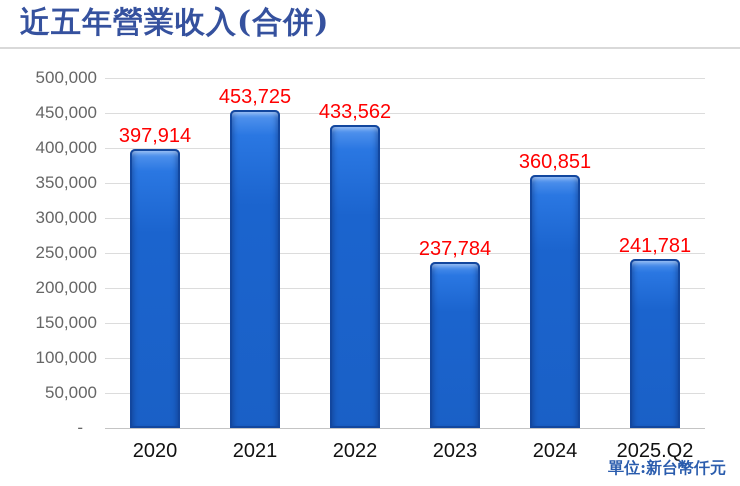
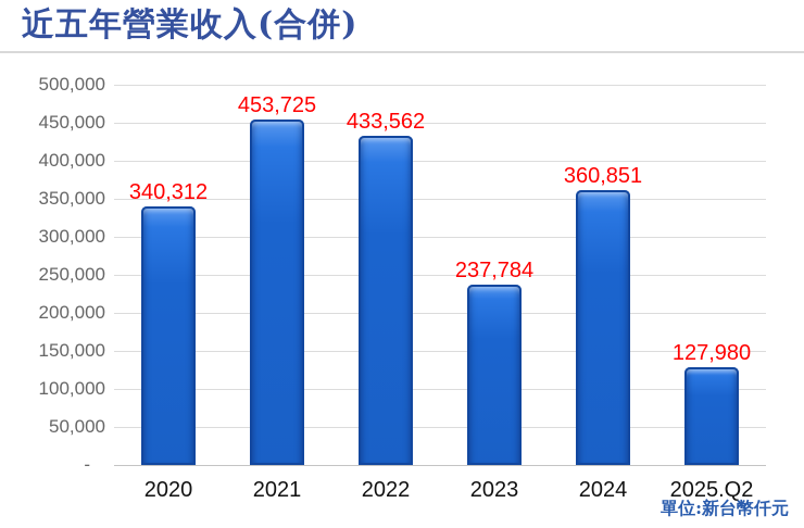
2020: 397,914 -> 340,312
2025.Q2: 241,781 -> 127,980
